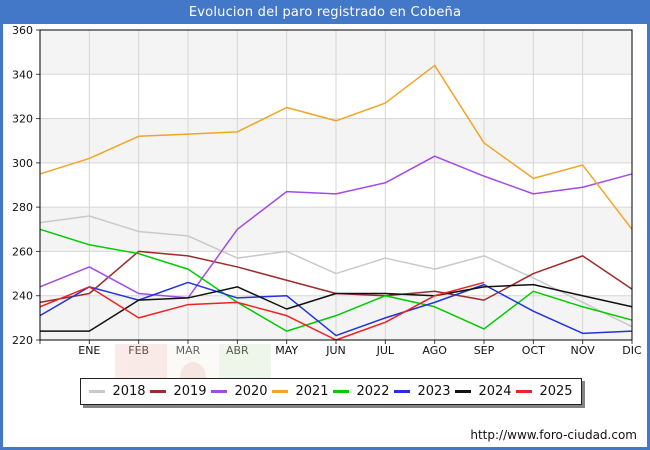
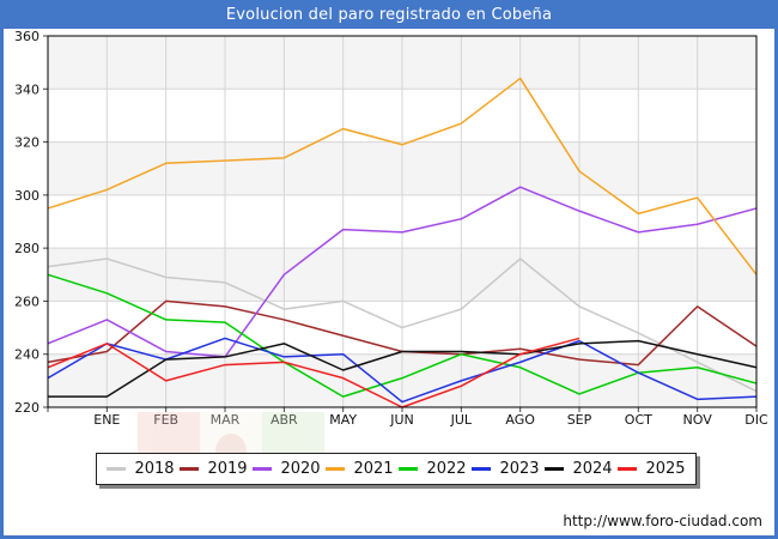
2022/FEB: 259 -> 253
2018/AGO: 252 -> 276
2019/OCT: 250 -> 236
2022/OCT: 242 -> 233
